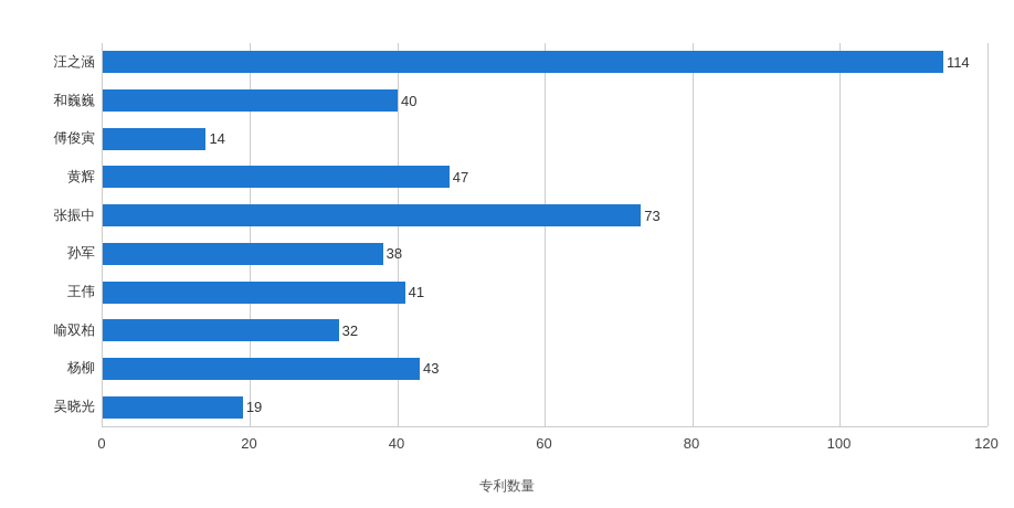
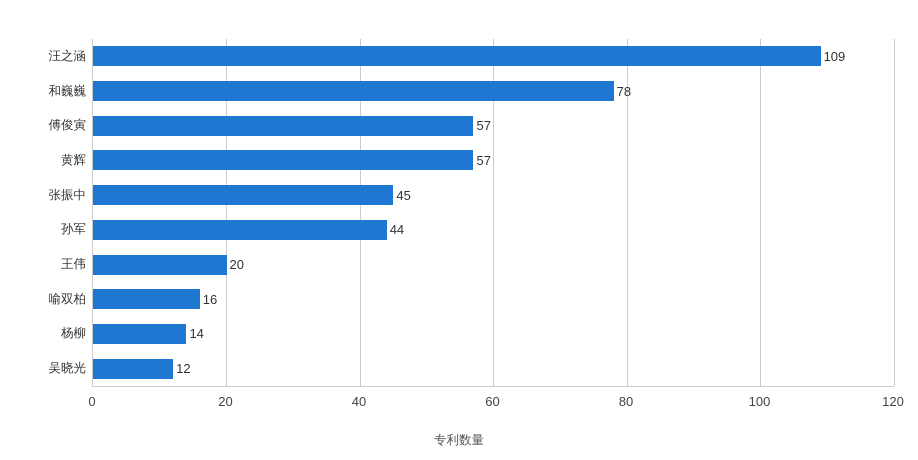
汪之涵: 114 -> 109
和巍巍: 40 -> 78
傅俊寅: 14 -> 57
黄辉: 47 -> 57
张振中: 73 -> 45
孙军: 38 -> 44
王伟: 41 -> 20
喻双柏: 32 -> 16
杨柳: 43 -> 14
吴晓光: 19 -> 12
